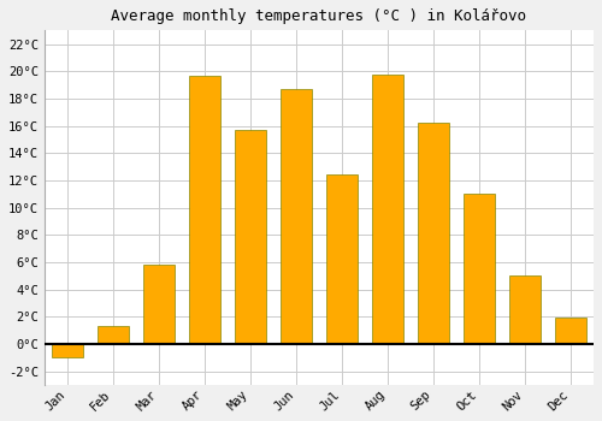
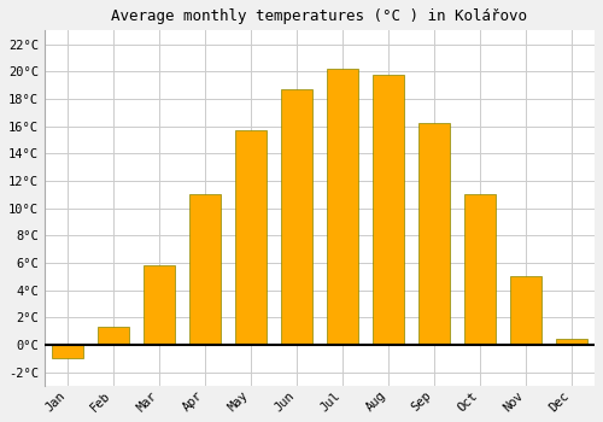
Apr: 19.7°C -> 11.0°C
Jul: 12.4°C -> 20.2°C
Dec: 1.9°C -> 0.4°C
